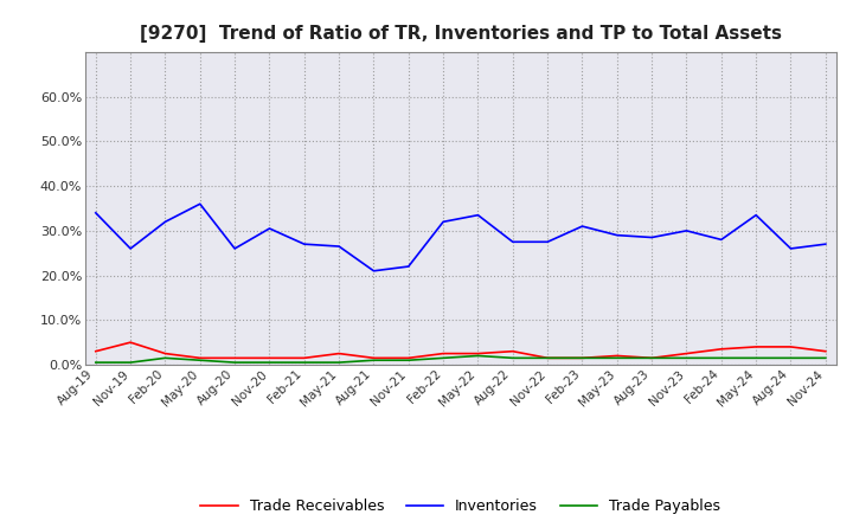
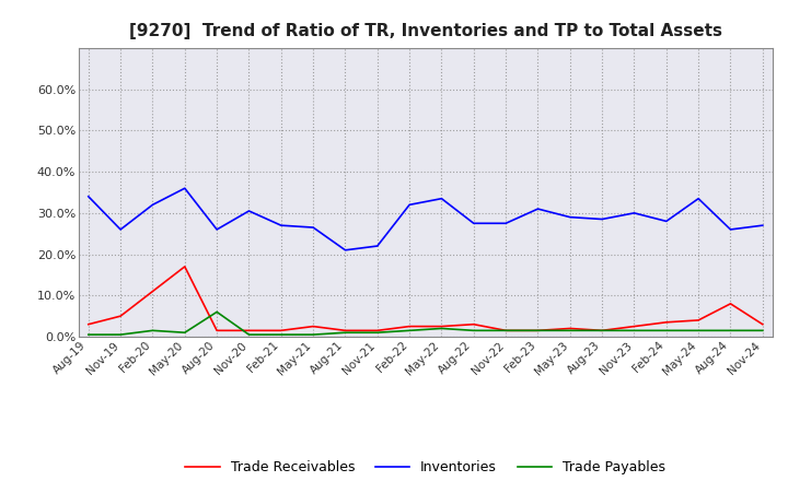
Trade Receivables/Feb-20: 2.5% -> 11.0%
Trade Receivables/May-20: 1.5% -> 17.0%
Trade Payables/Aug-20: 0.5% -> 6.0%
Trade Receivables/Aug-24: 4.0% -> 8.0%
